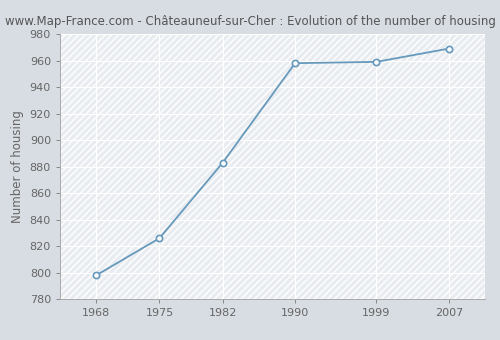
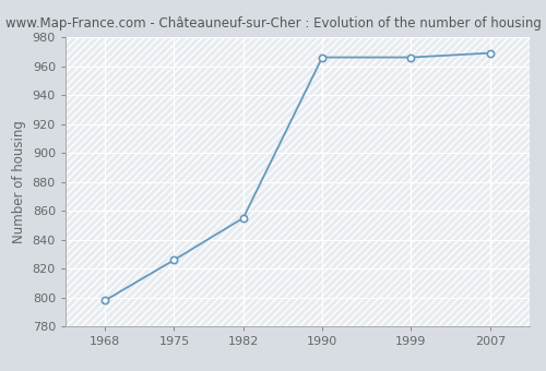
1982: 883 -> 855
1990: 958 -> 966
1999: 959 -> 966
